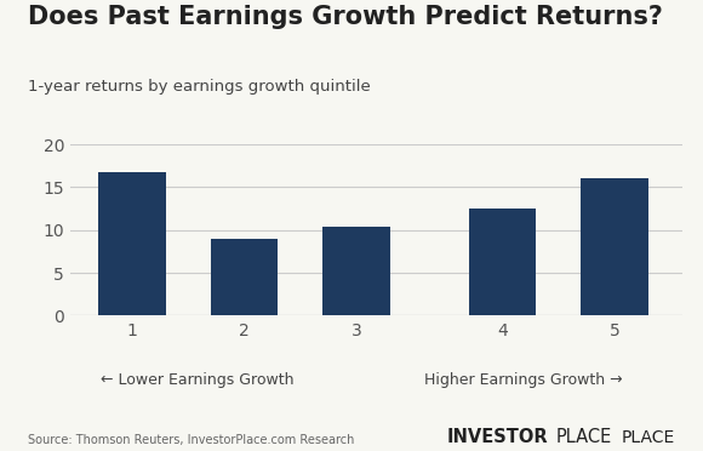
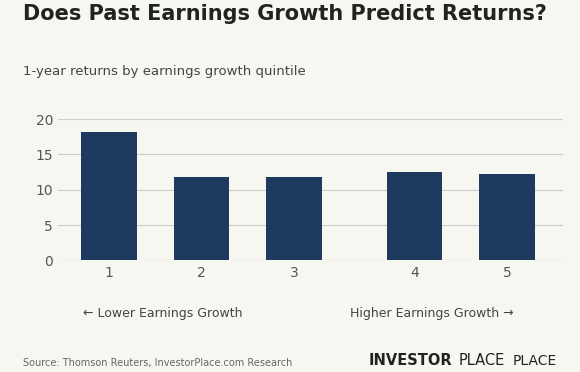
1: 16.8 -> 18.1
2: 9.0 -> 11.8
3: 10.4 -> 11.8
5: 16.0 -> 12.2
